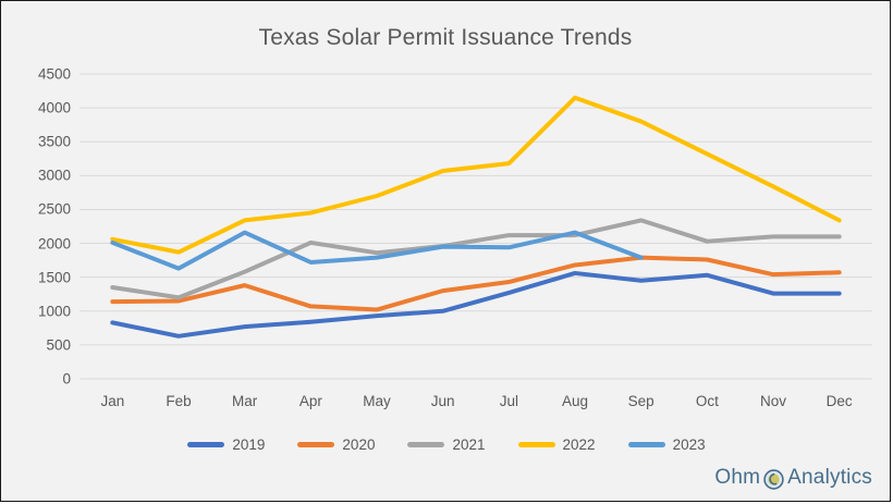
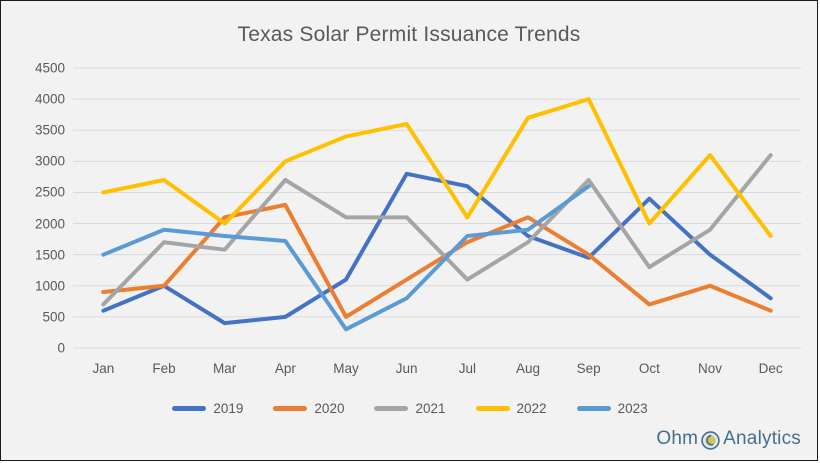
2019/Jan: 800 -> 600
2020/Jan: 1100 -> 900
2021/Jan: 1400 -> 700
2022/Jan: 2100 -> 2500
2023/Jan: 2000 -> 1500
2019/Feb: 600 -> 1000
2020/Feb: 1200 -> 1000
2021/Feb: 1200 -> 1700
2022/Feb: 1900 -> 2700
2023/Feb: 1600 -> 1900
2019/Mar: 800 -> 400
2020/Mar: 1400 -> 2100
2022/Mar: 2300 -> 2000
2023/Mar: 2200 -> 1800
2019/Apr: 800 -> 500
2020/Apr: 1100 -> 2300
2021/Apr: 2000 -> 2700
2022/Apr: 2400 -> 3000
2019/May: 900 -> 1100
2020/May: 1000 -> 500
2021/May: 1900 -> 2100
2022/May: 2700 -> 3400
2023/May: 1800 -> 300
2019/Jun: 1000 -> 2800
2020/Jun: 1300 -> 1100
2021/Jun: 2000 -> 2100
2022/Jun: 3100 -> 3600
2023/Jun: 2000 -> 800
2019/Jul: 1300 -> 2600
2020/Jul: 1400 -> 1700
2021/Jul: 2100 -> 1100
2022/Jul: 3200 -> 2100
2023/Jul: 1900 -> 1800
2019/Aug: 1600 -> 1800
2020/Aug: 1700 -> 2100
2021/Aug: 2100 -> 1700
2022/Aug: 4200 -> 3700
2023/Aug: 2200 -> 1900
2020/Sep: 1800 -> 1500
2021/Sep: 2300 -> 2700
2022/Sep: 3800 -> 4000
2023/Sep: 1800 -> 2600
2019/Oct: 1500 -> 2400
2020/Oct: 1800 -> 700
2021/Oct: 2000 -> 1300
2022/Oct: 3300 -> 2000
2019/Nov: 1300 -> 1500
2020/Nov: 1500 -> 1000
2021/Nov: 2100 -> 1900
2022/Nov: 2800 -> 3100
2019/Dec: 1300 -> 800
2020/Dec: 1600 -> 600
2021/Dec: 2100 -> 3100
2022/Dec: 2300 -> 1800
